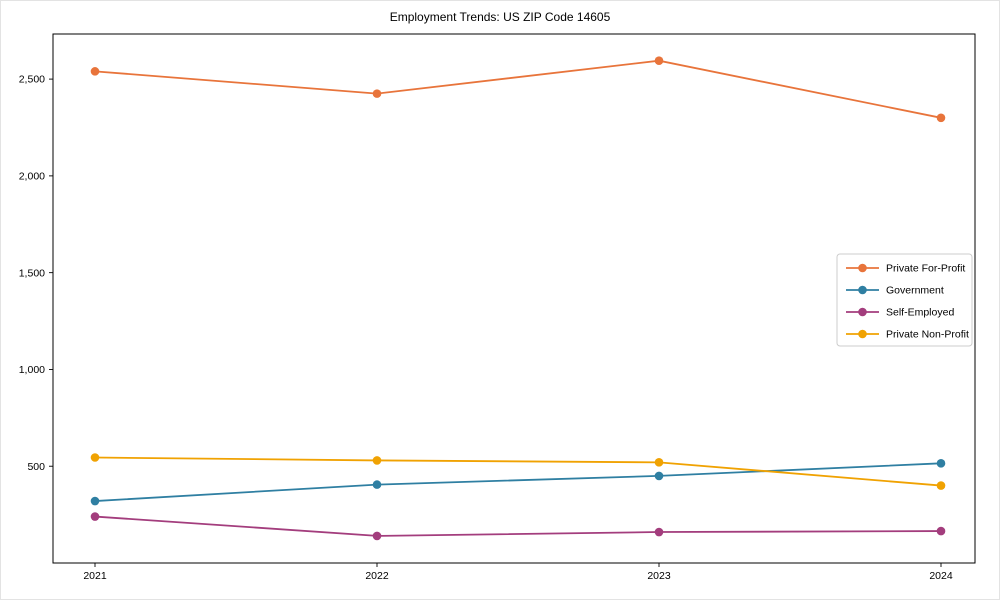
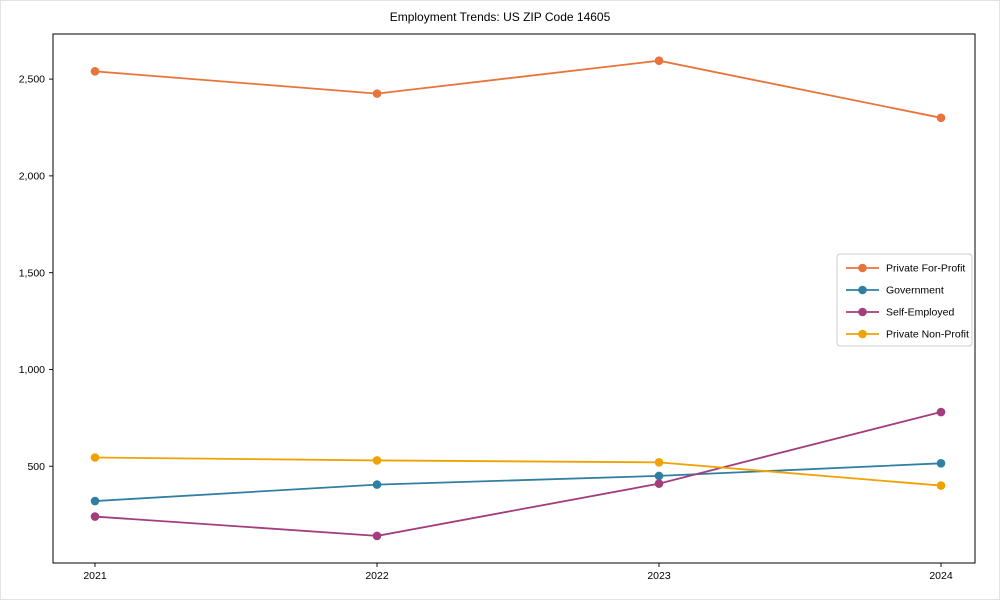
Self-Employed/2023: 160 -> 410
Self-Employed/2024: 160 -> 780
